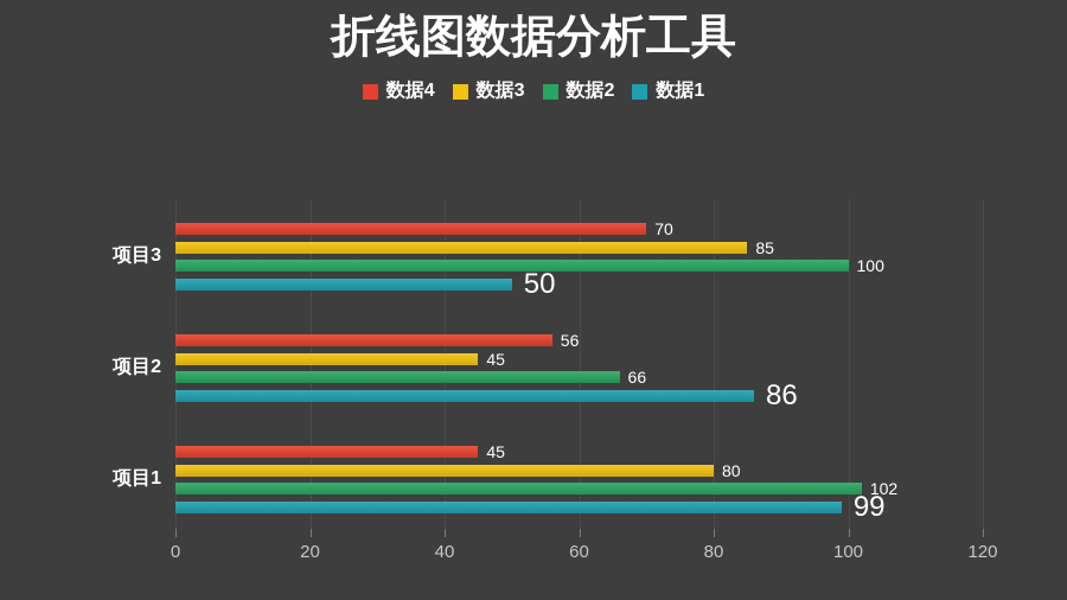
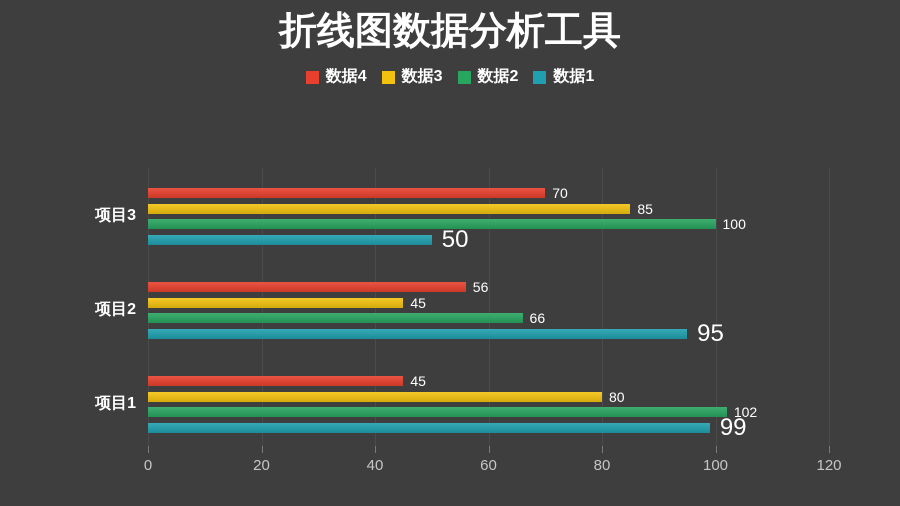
数据1/项目2: 86 -> 95
